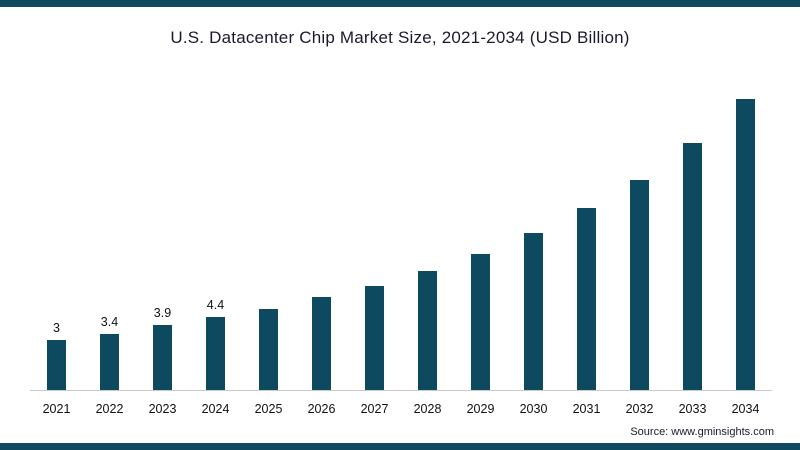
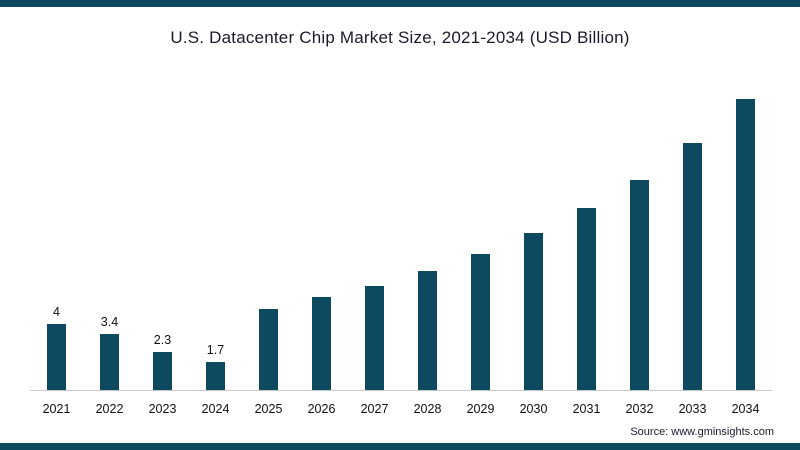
2021: 3 -> 4
2023: 3.9 -> 2.3
2024: 4.4 -> 1.7
